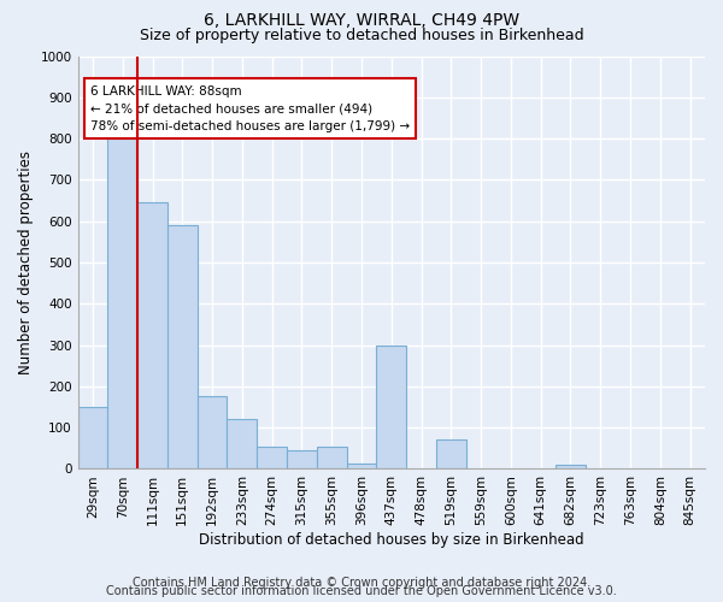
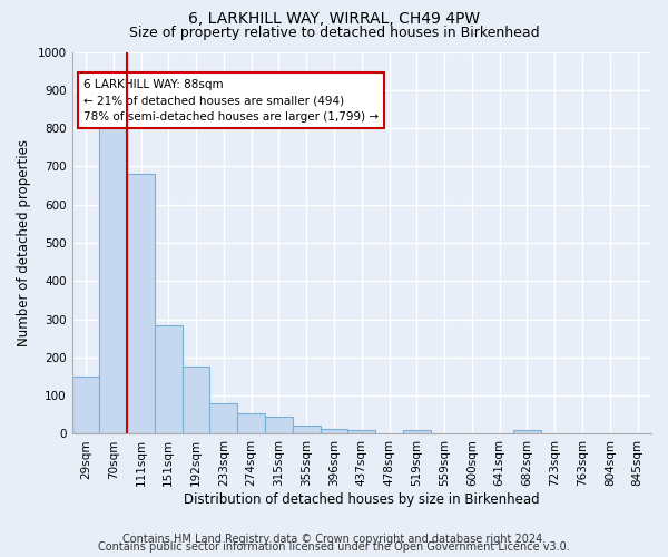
111sqm: 645 -> 680
151sqm: 590 -> 285
233sqm: 120 -> 80
355sqm: 55 -> 22
437sqm: 300 -> 10
519sqm: 70 -> 10
